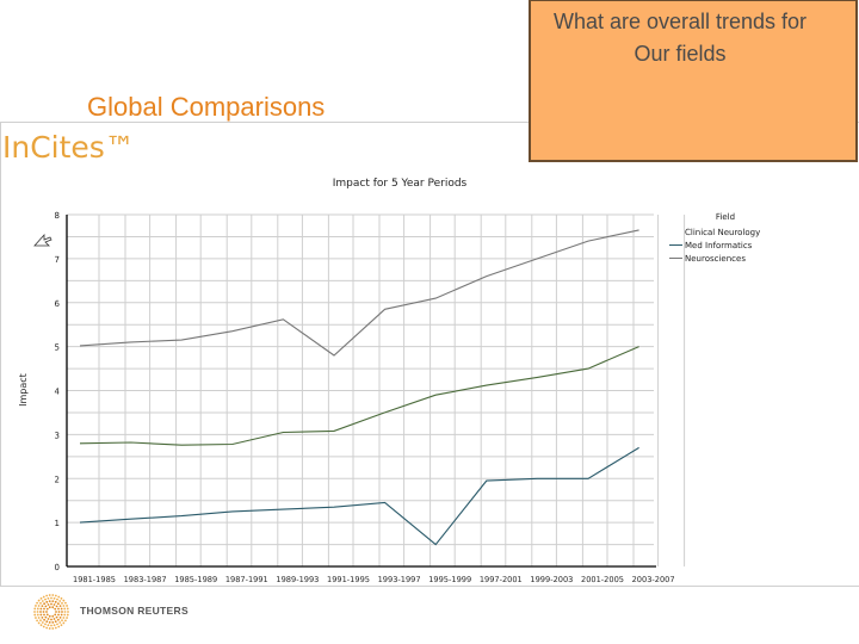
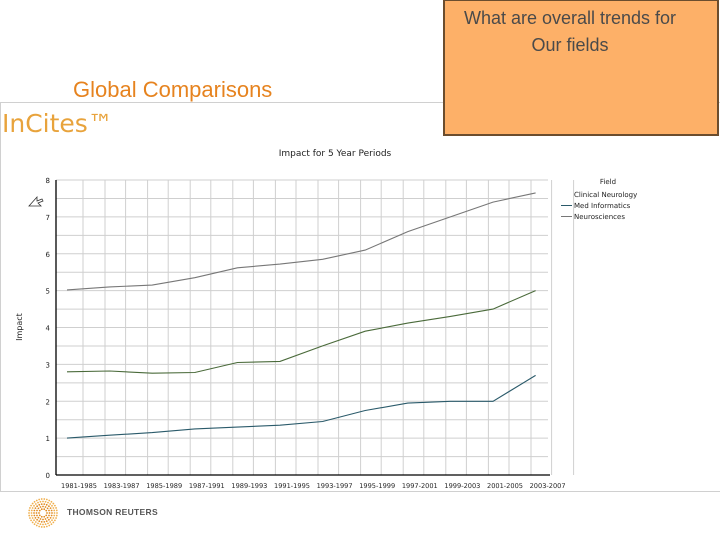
Neurosciences/1991-1995: 4.8 -> 5.7
Med Informatics/1995-1999: 0.5 -> 1.8
